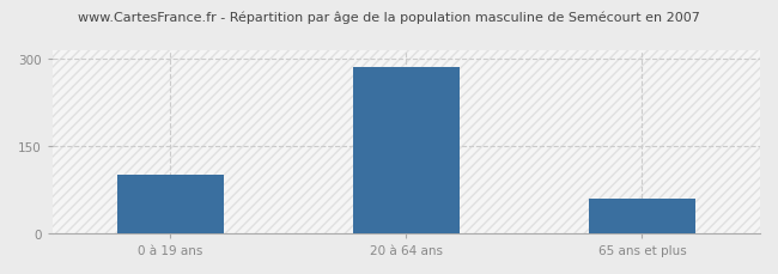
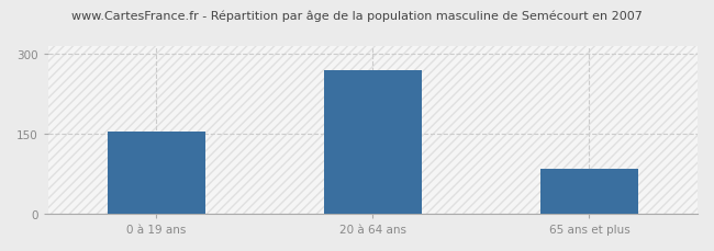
0 à 19 ans: 100 -> 155
20 à 64 ans: 285 -> 270
65 ans et plus: 60 -> 85
